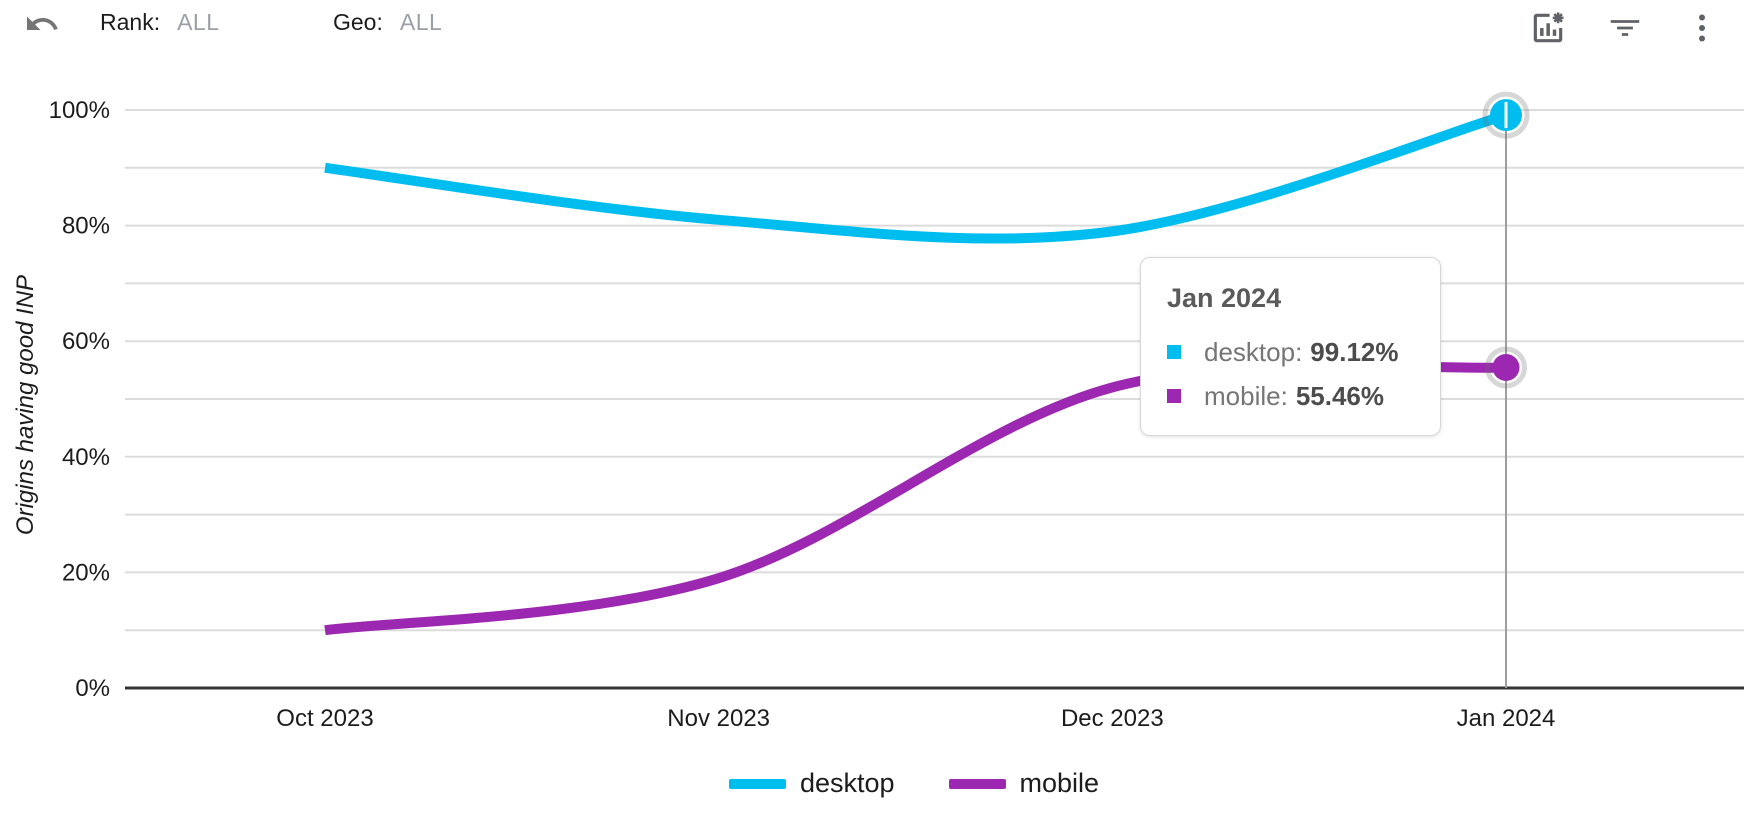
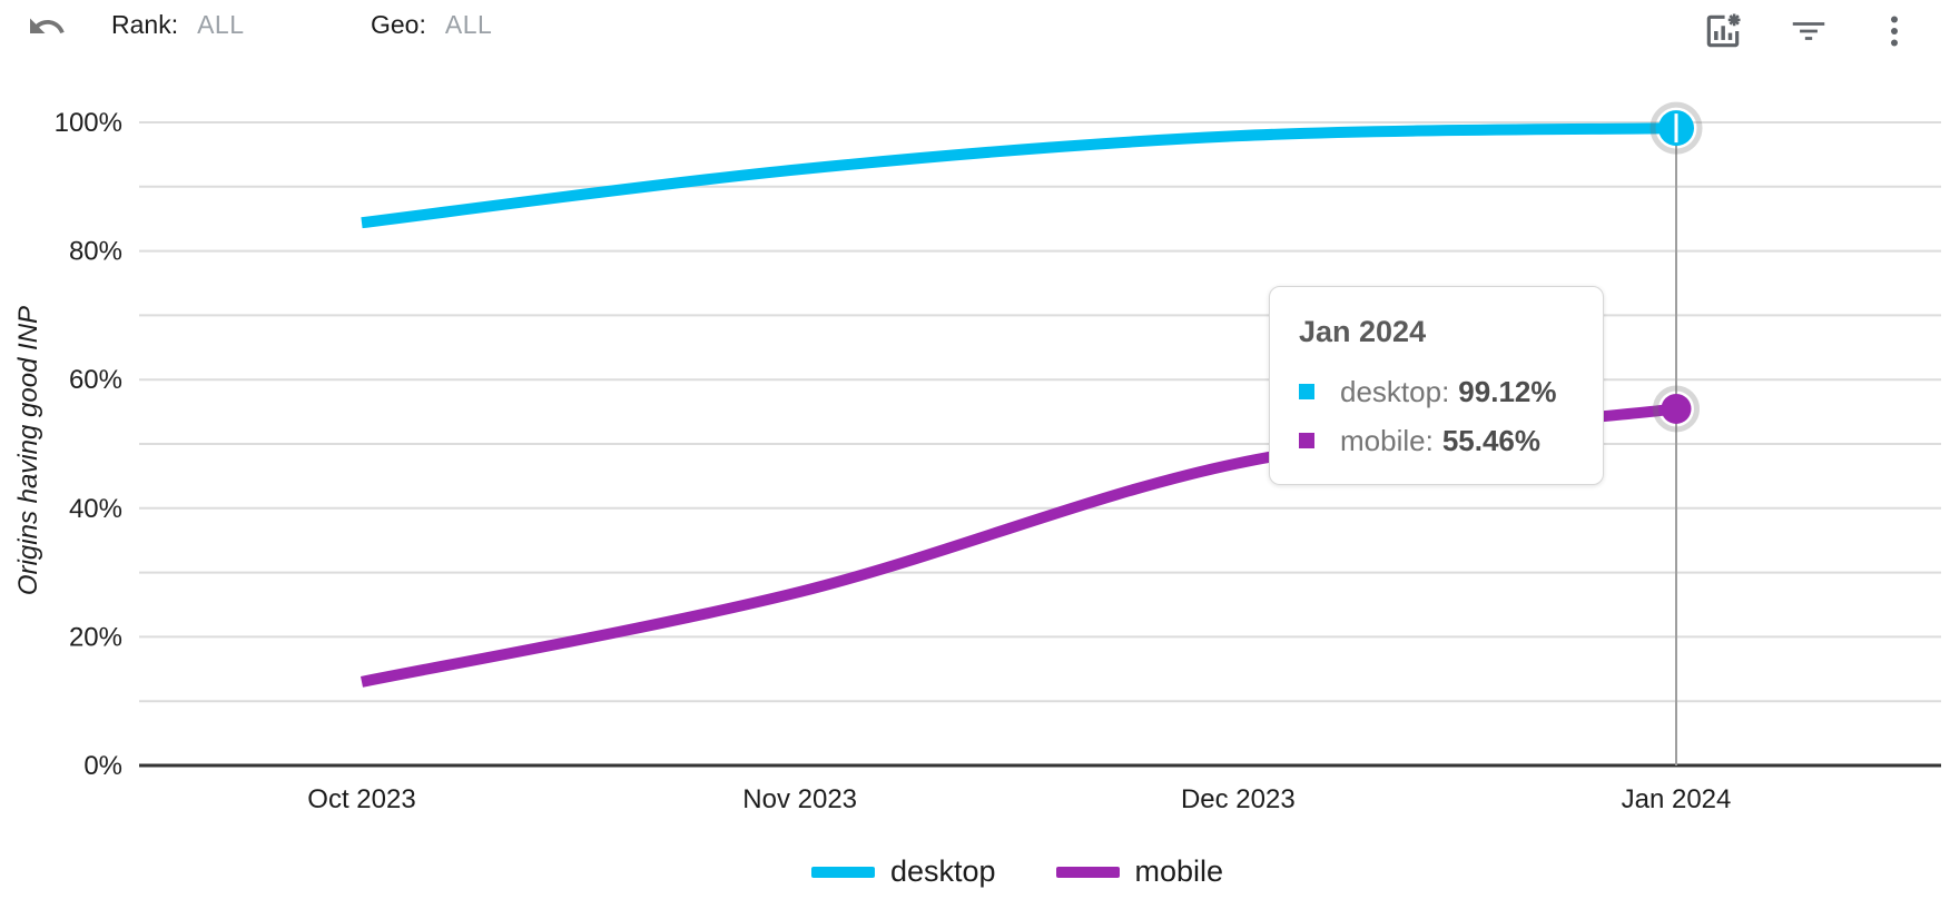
desktop/Oct 2023: 90% -> 84%
mobile/Oct 2023: 10% -> 13%
desktop/Nov 2023: 81% -> 93%
mobile/Nov 2023: 19% -> 27%
desktop/Dec 2023: 79% -> 98%
mobile/Dec 2023: 52% -> 47%
